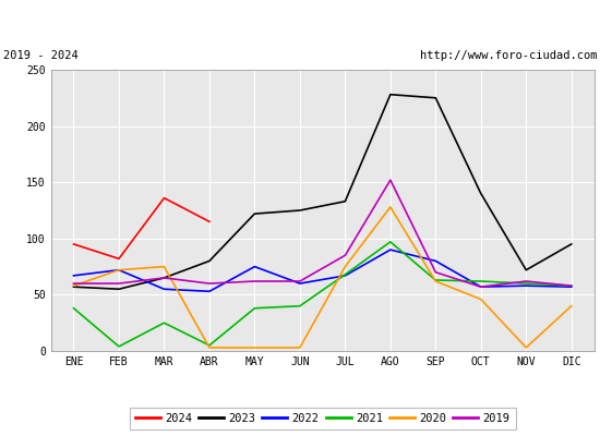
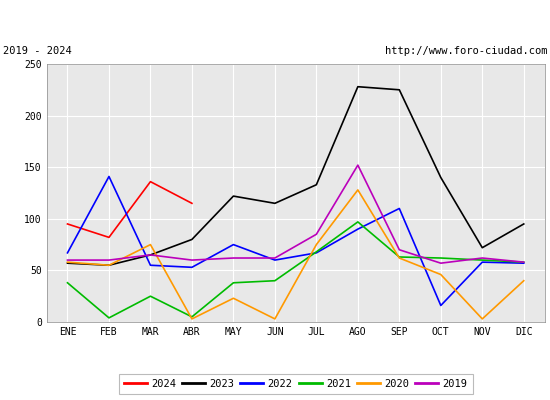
2022/FEB: 72 -> 141
2020/FEB: 72 -> 55
2020/MAY: 3 -> 23
2023/JUN: 125 -> 115
2022/SEP: 80 -> 110
2022/OCT: 57 -> 16
